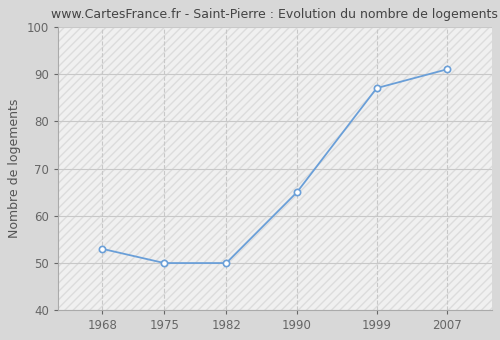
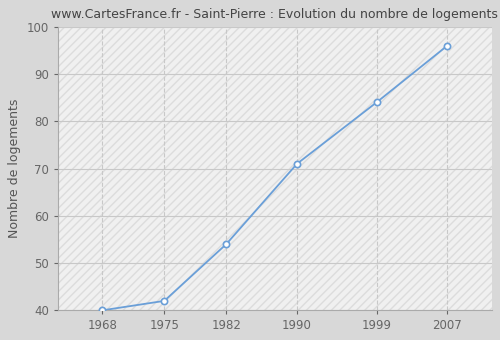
1968: 53 -> 40
1975: 50 -> 42
1982: 50 -> 54
1990: 65 -> 71
1999: 87 -> 84
2007: 91 -> 96
